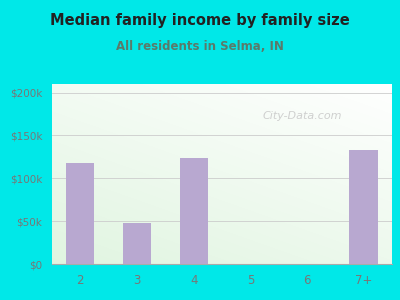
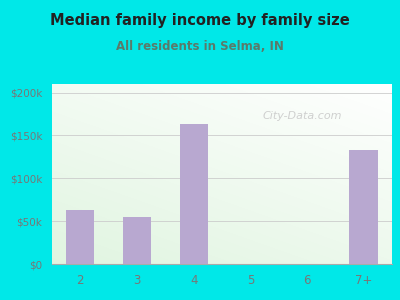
2: $118k -> $63k
3: $48k -> $55k
4: $124k -> $163k
